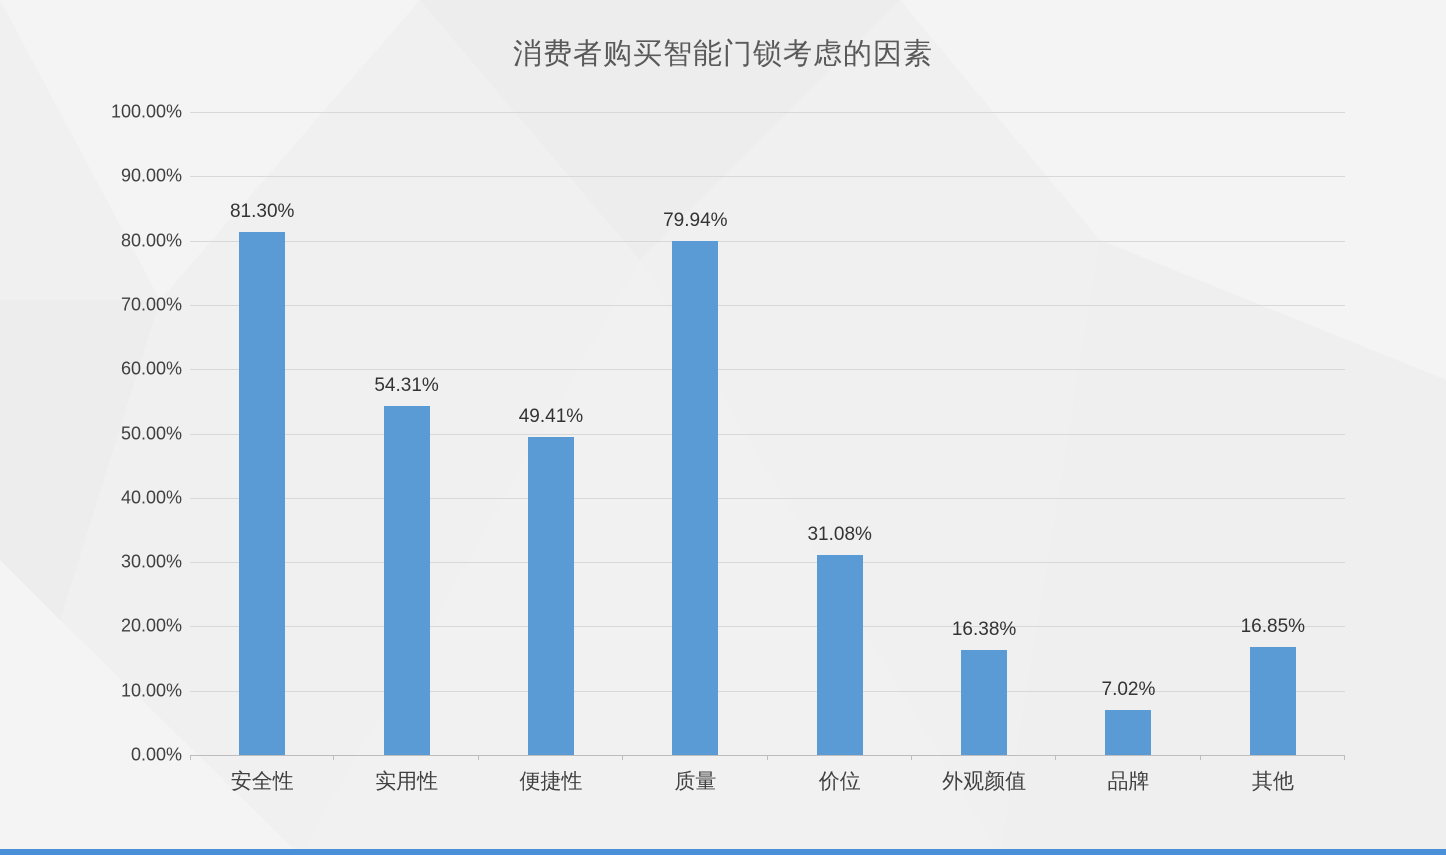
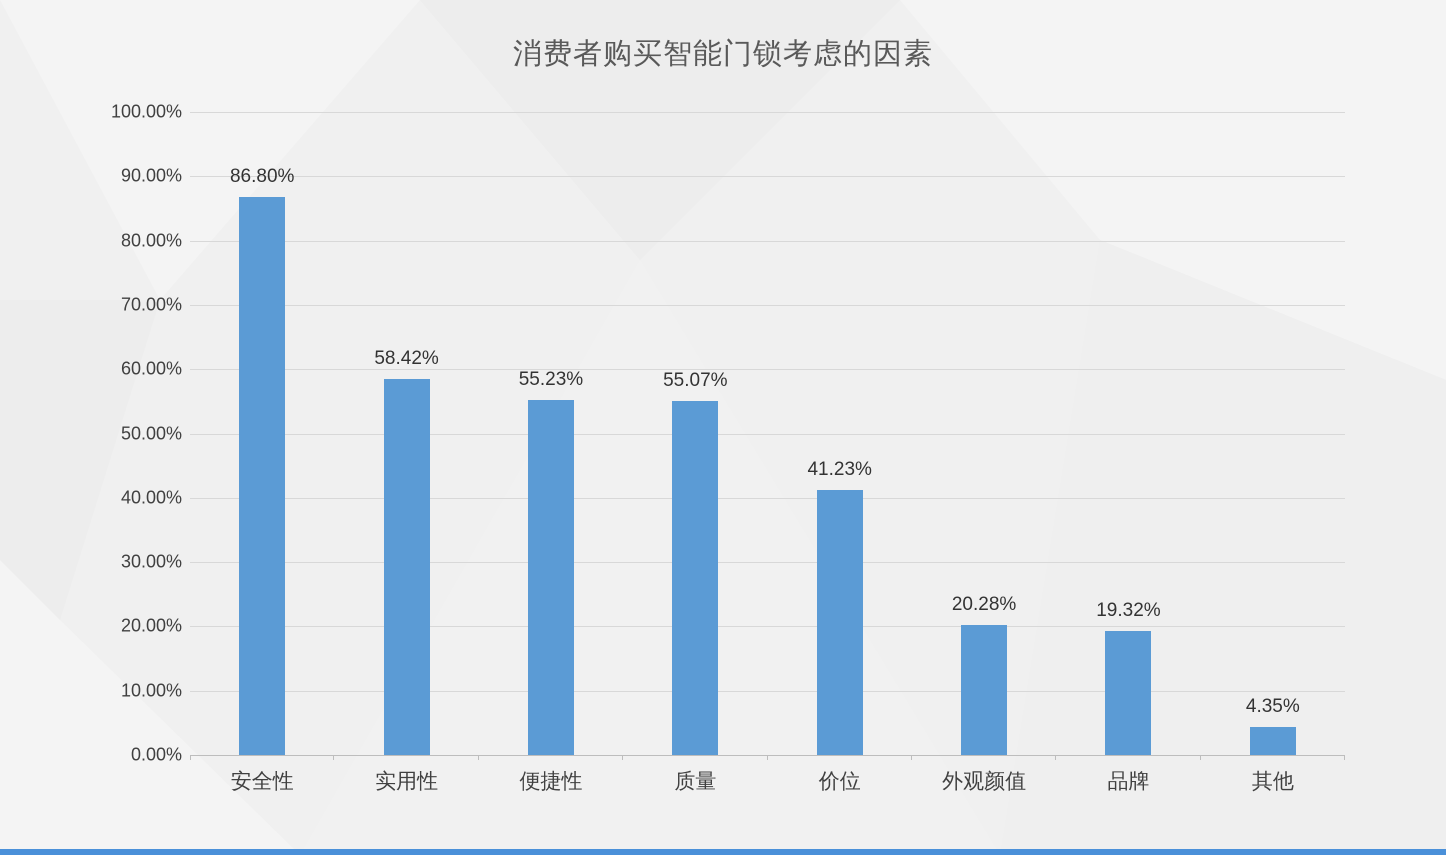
安全性: 81.30% -> 86.80%
实用性: 54.31% -> 58.42%
便捷性: 49.41% -> 55.23%
质量: 79.94% -> 55.07%
价位: 31.08% -> 41.23%
外观颜值: 16.38% -> 20.28%
品牌: 7.02% -> 19.32%
其他: 16.85% -> 4.35%
